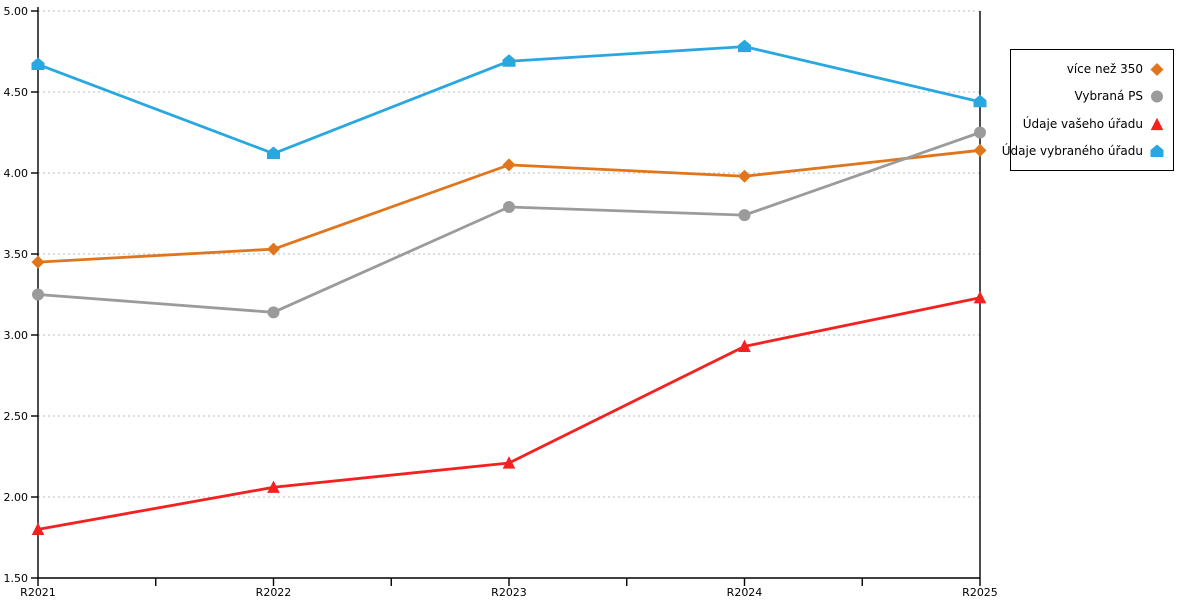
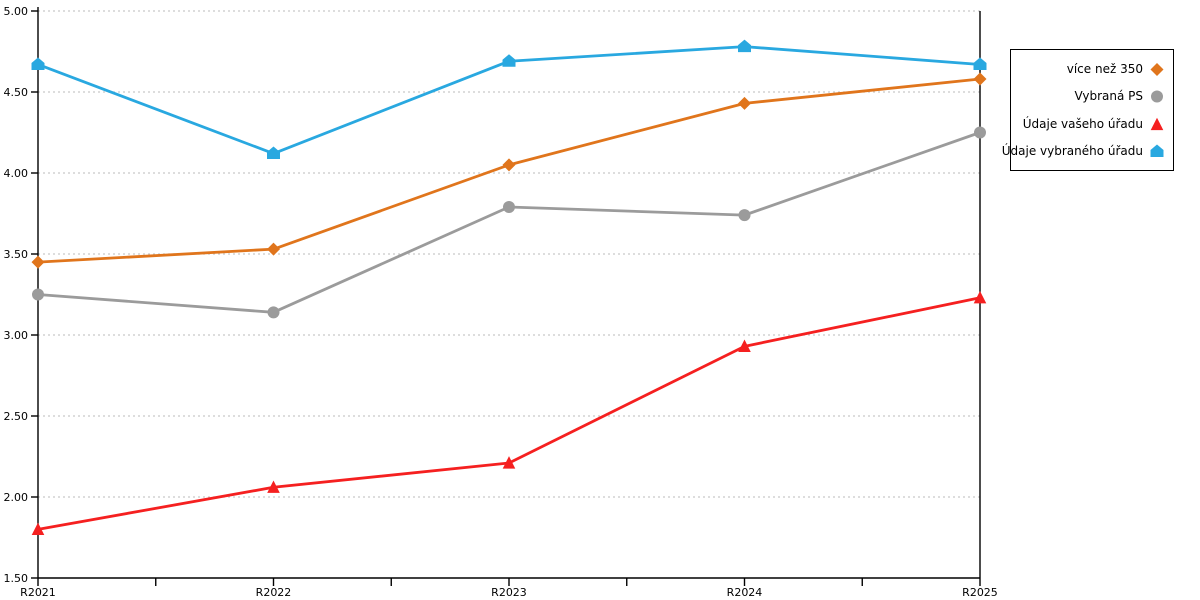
více než 350/R2024: 3.98 -> 4.43
více než 350/R2025: 4.14 -> 4.58
Údaje vybraného úřadu/R2025: 4.44 -> 4.67
